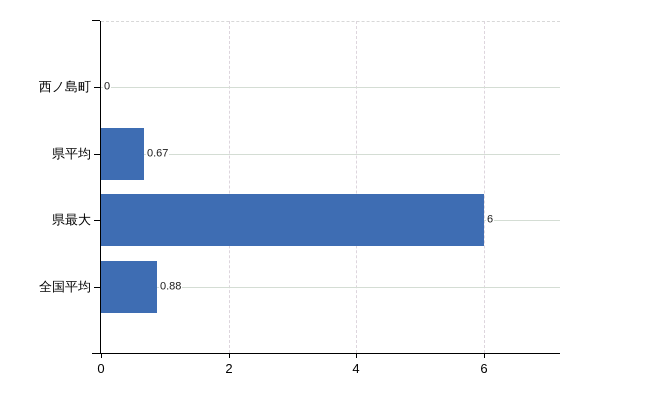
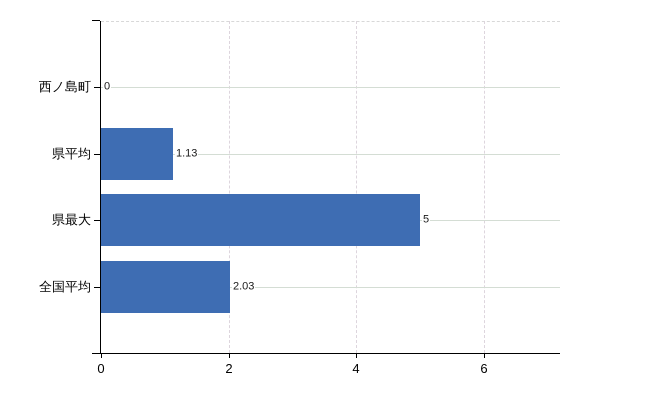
県平均: 0.67 -> 1.13
県最大: 6 -> 5
全国平均: 0.88 -> 2.03
